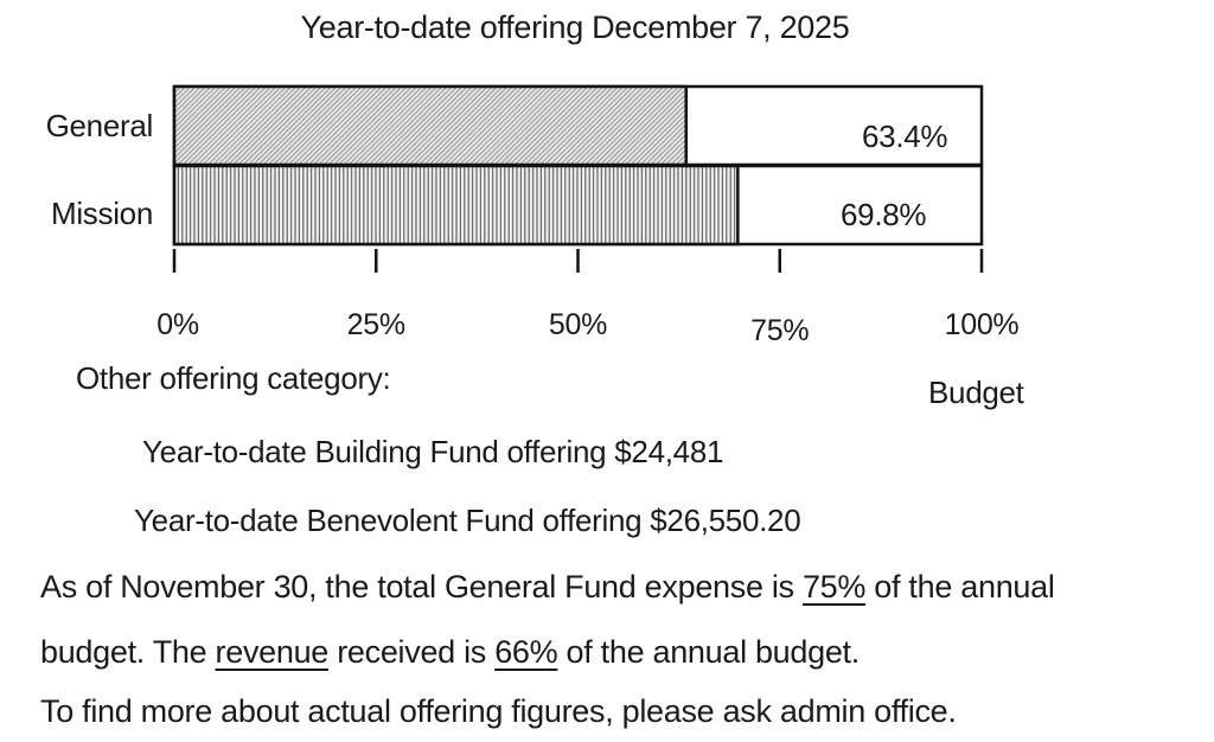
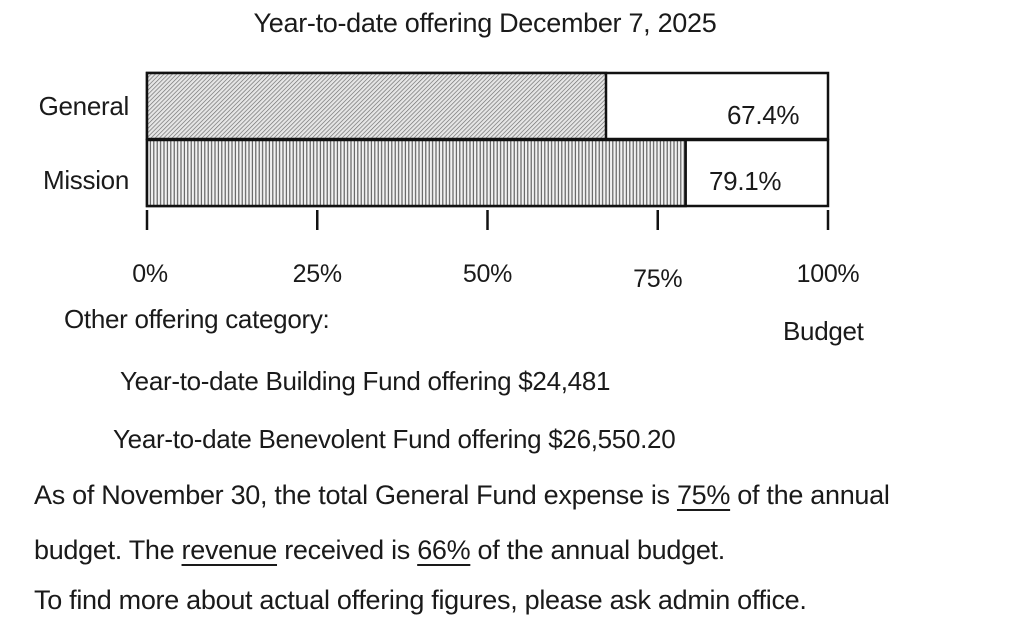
General: 63.4% -> 67.4%
Mission: 69.8% -> 79.1%
